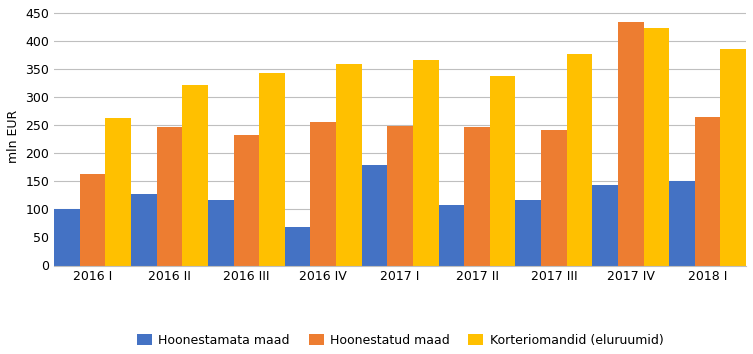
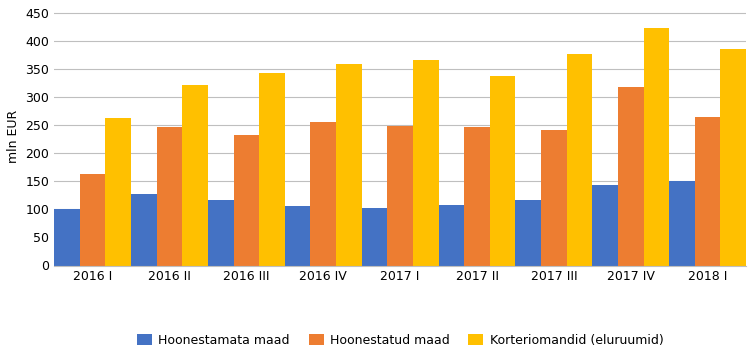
Hoonestamata maad/2016 IV: 68 -> 105
Hoonestamata maad/2017 I: 178 -> 103
Hoonestatud maad/2017 IV: 434 -> 318
